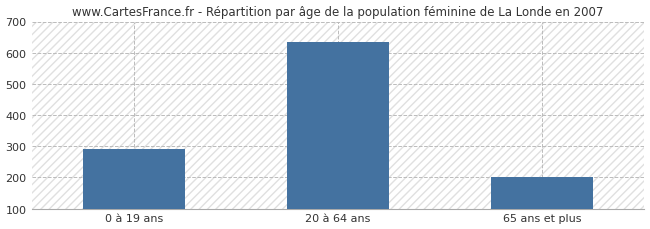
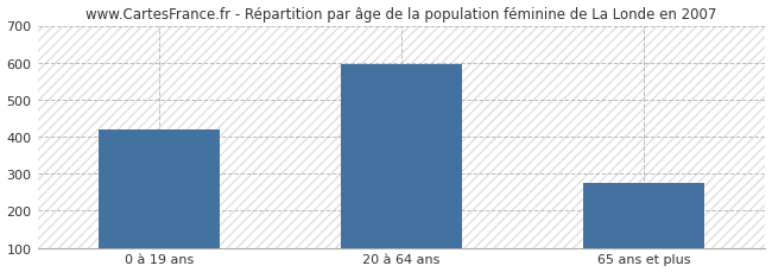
0 à 19 ans: 290 -> 420
20 à 64 ans: 635 -> 595
65 ans et plus: 200 -> 275
